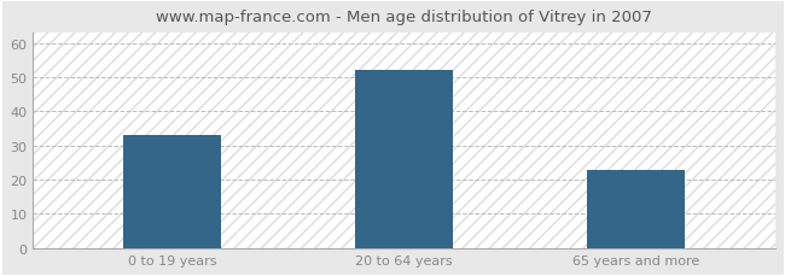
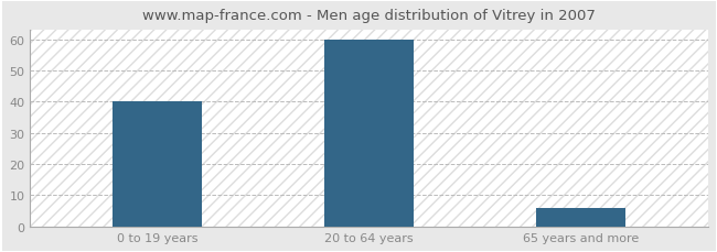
0 to 19 years: 33 -> 40
20 to 64 years: 52 -> 60
65 years and more: 23 -> 6
